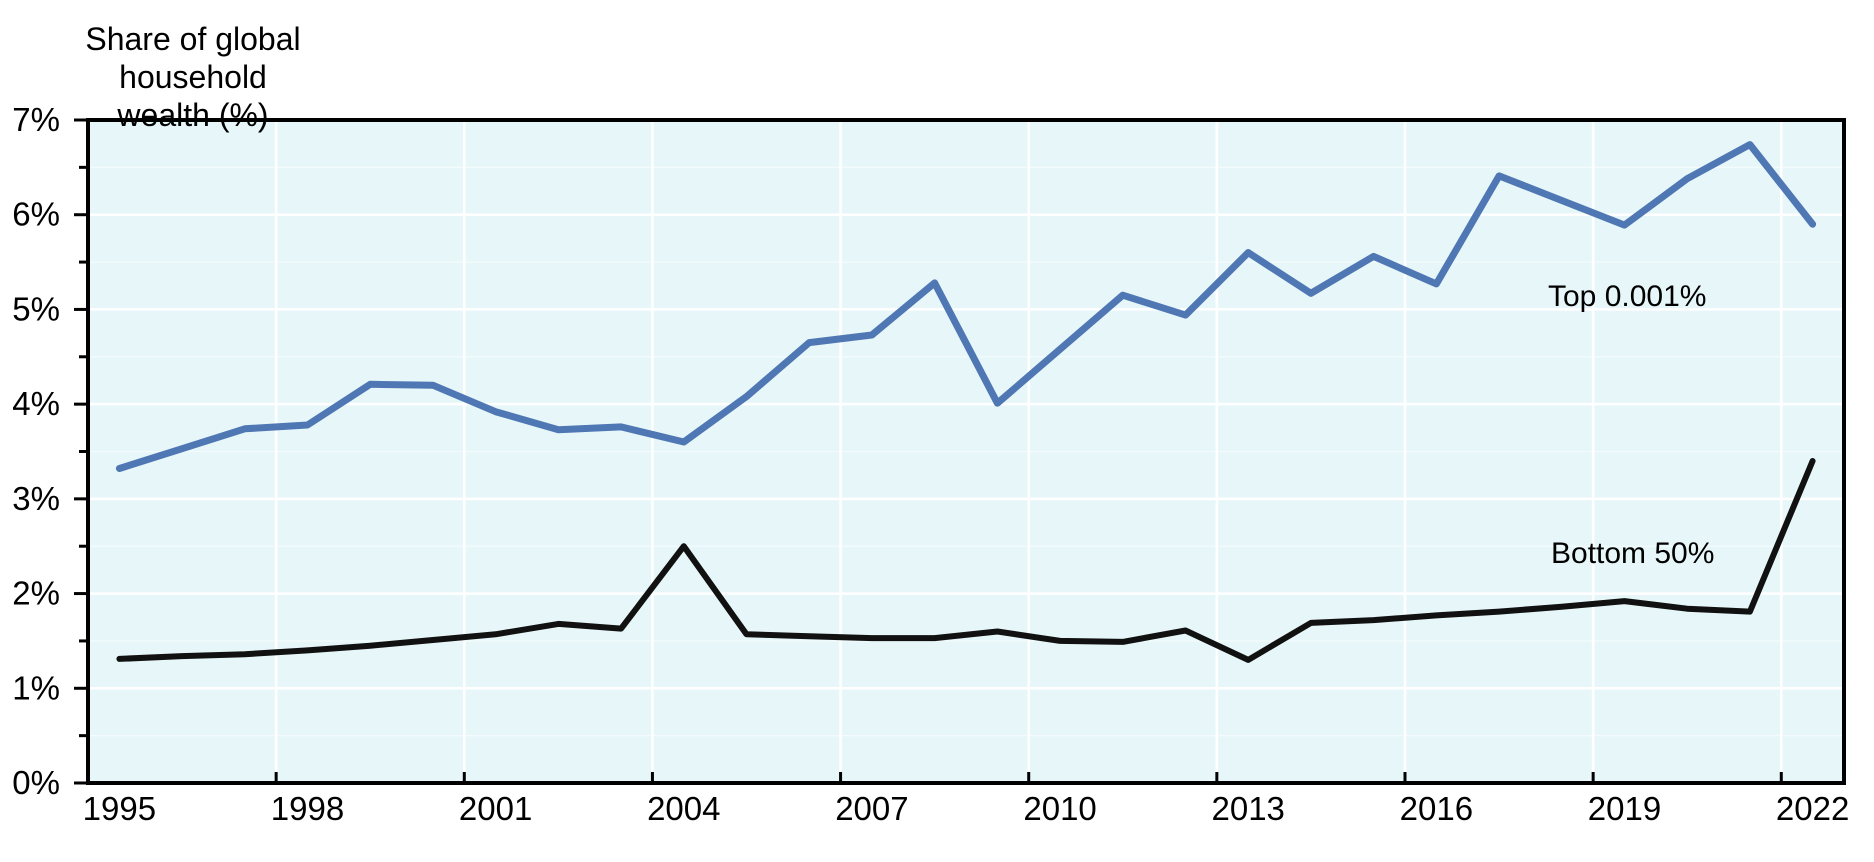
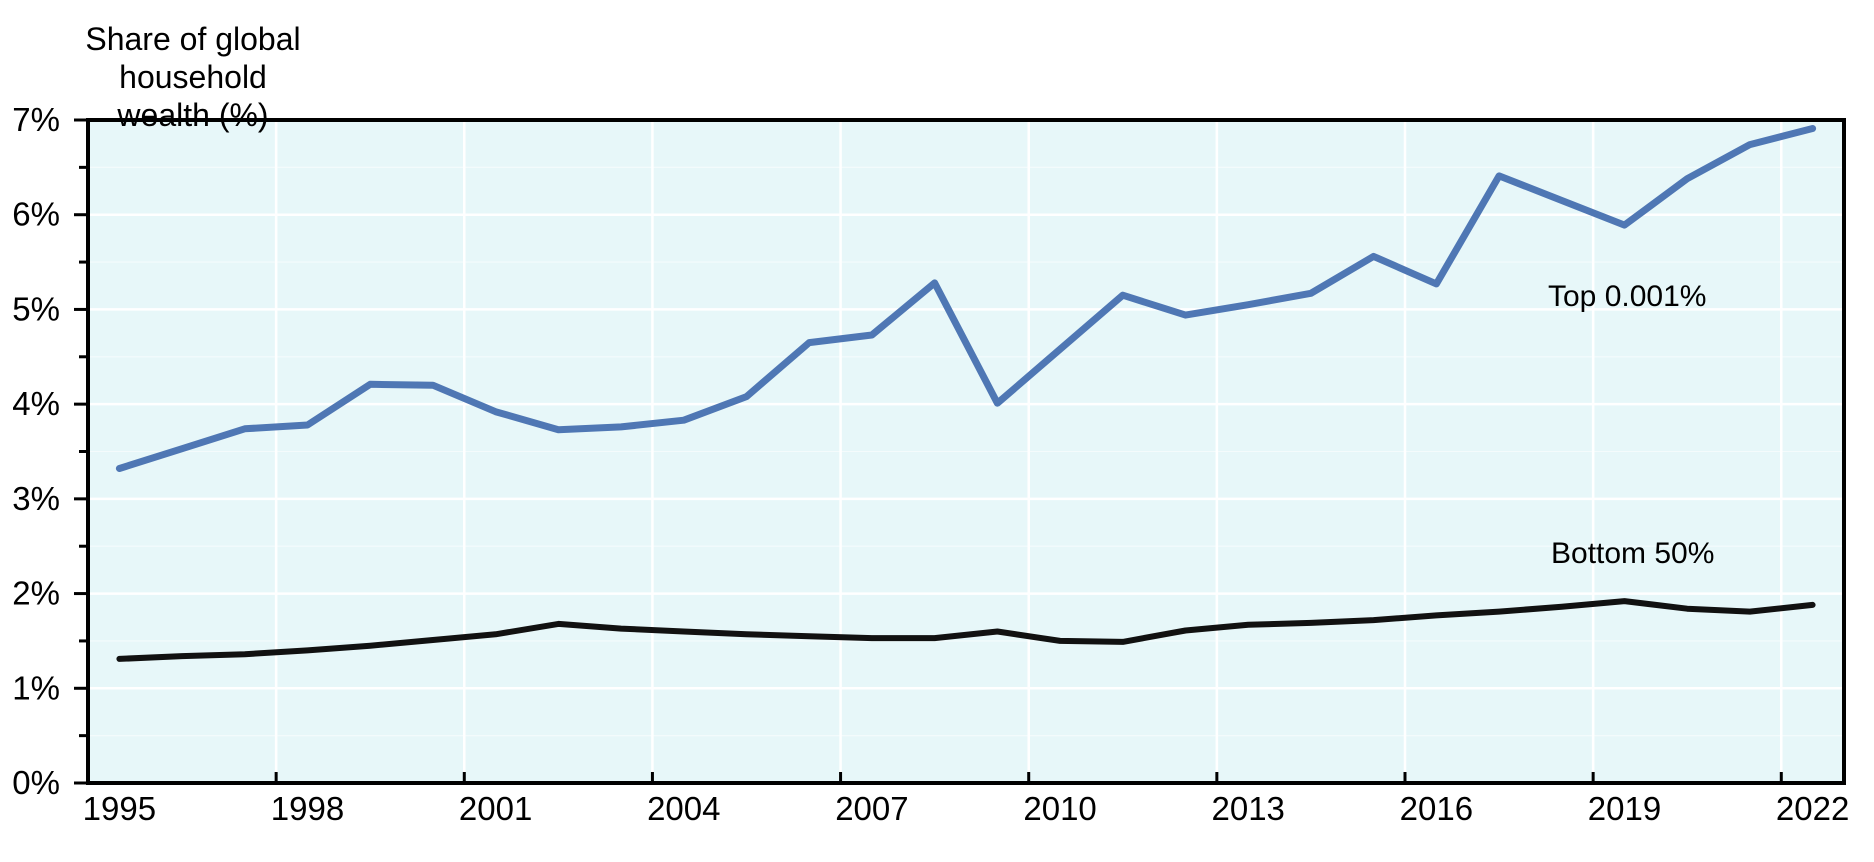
Top 0.001%/2004: 3.6% -> 3.8%
Bottom 50%/2004: 2.5% -> 1.6%
Top 0.001%/2013: 5.6% -> 5.0%
Bottom 50%/2013: 1.3% -> 1.7%
Top 0.001%/2022: 5.9% -> 6.9%
Bottom 50%/2022: 3.4% -> 1.9%
